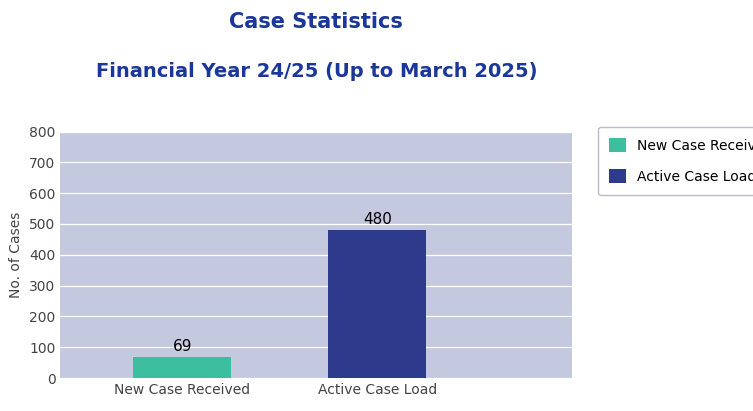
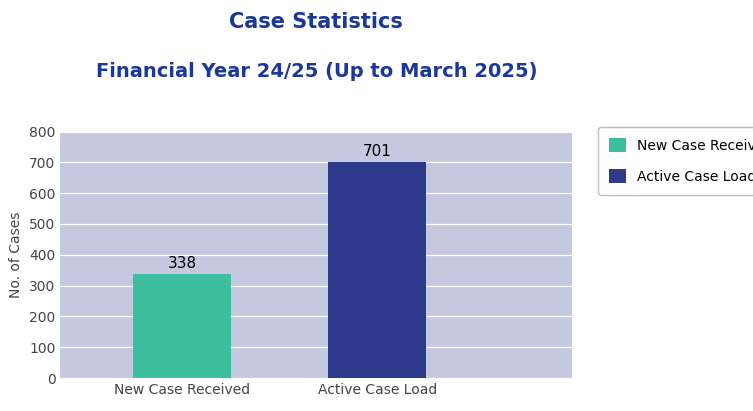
New Case Received: 69 -> 338
Active Case Load: 480 -> 701
